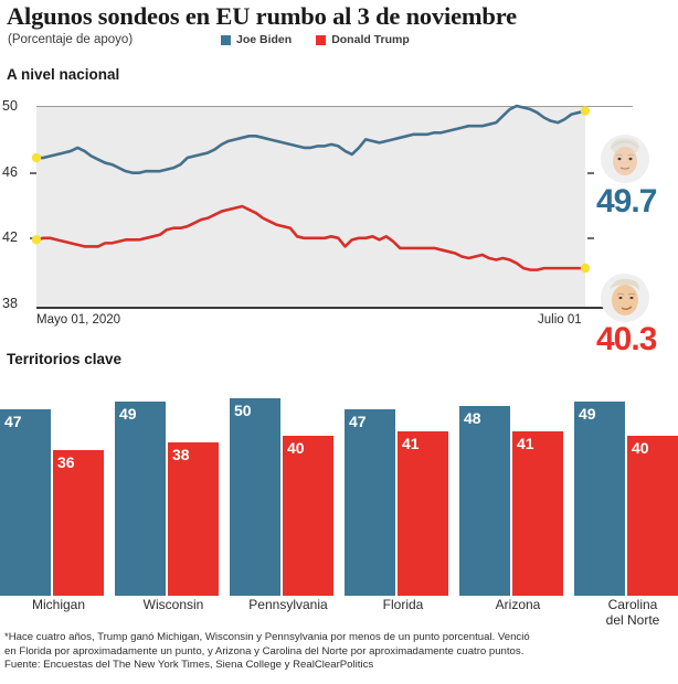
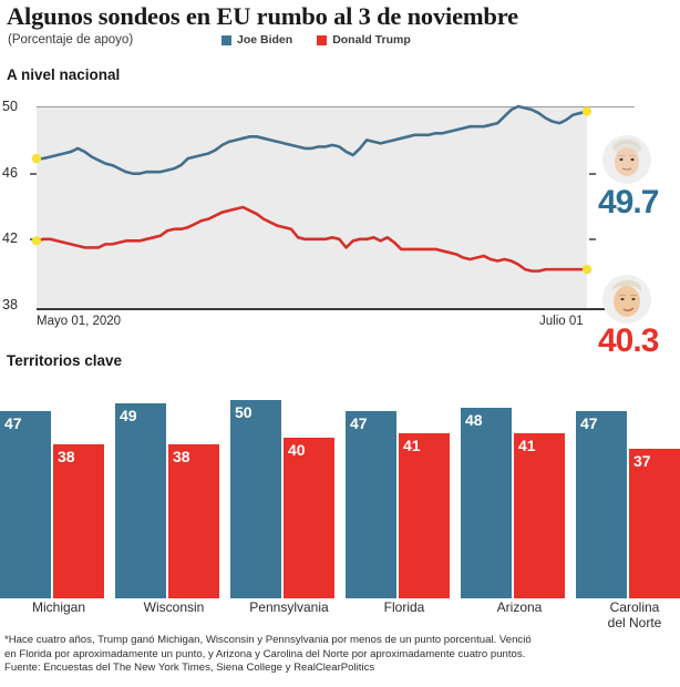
Territorios clave/Donald Trump/Michigan: 36 -> 38
Territorios clave/Joe Biden/Carolina del Norte: 49 -> 47
Territorios clave/Donald Trump/Carolina del Norte: 40 -> 37
